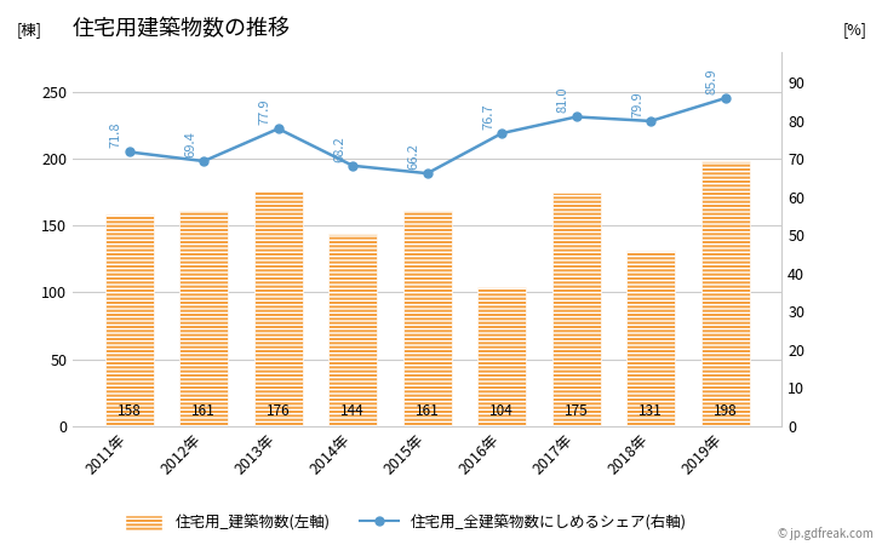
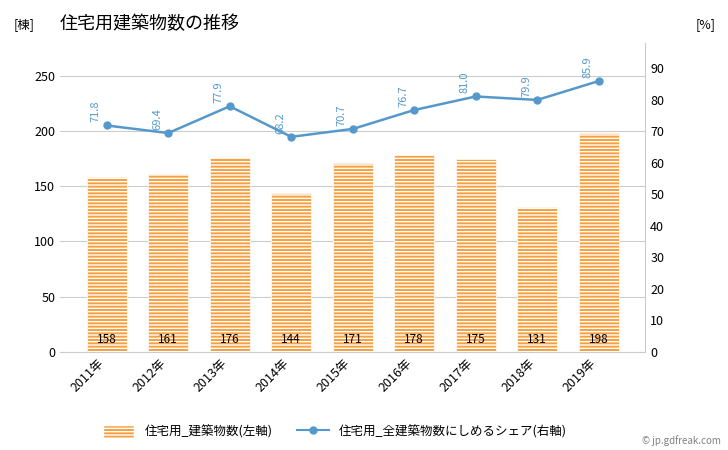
住宅用_建築物数(左軸)/2015年: 161 -> 171
住宅用_全建築物数にしめるシェア(右軸)/2015年: 66.2 -> 70.7
住宅用_建築物数(左軸)/2016年: 104 -> 178
